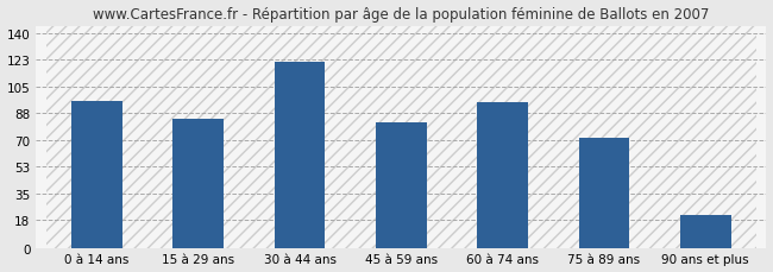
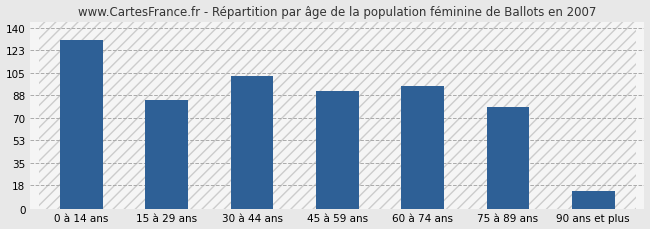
0 à 14 ans: 96 -> 131
30 à 44 ans: 121 -> 103
45 à 59 ans: 82 -> 91
75 à 89 ans: 72 -> 79
90 ans et plus: 21 -> 14
